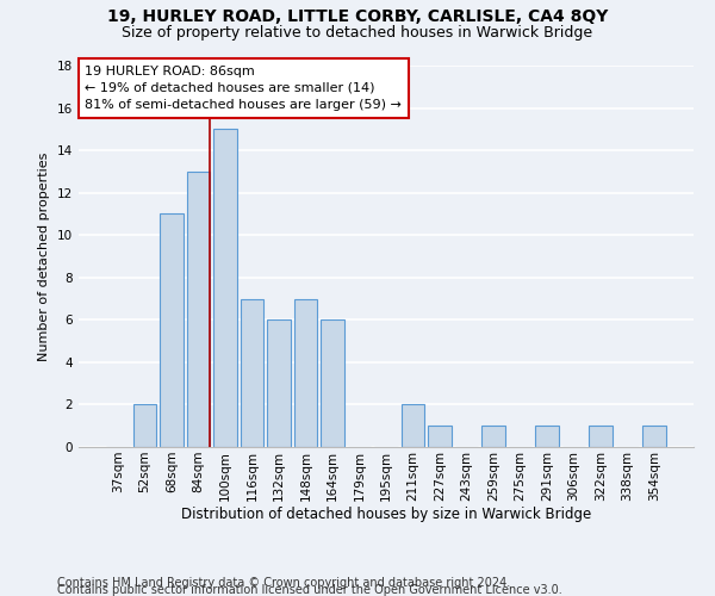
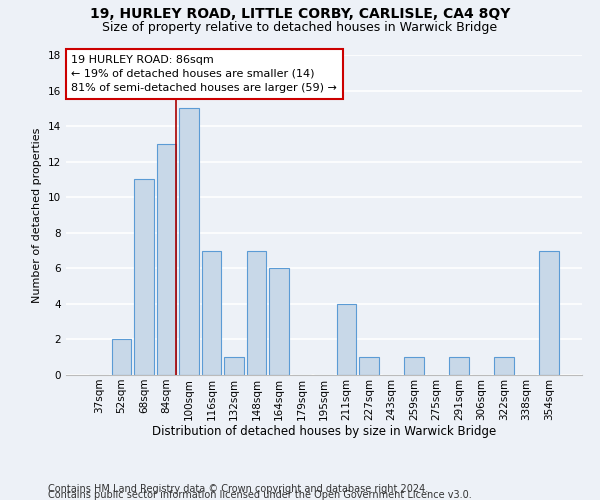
132sqm: 6 -> 1
211sqm: 2 -> 4
354sqm: 1 -> 7
